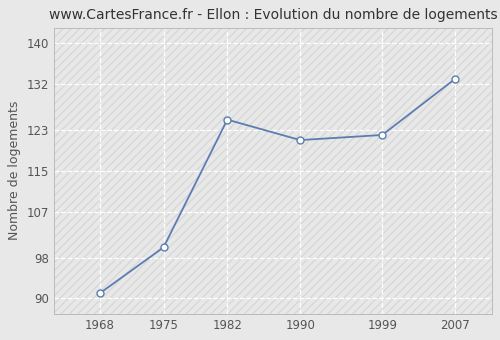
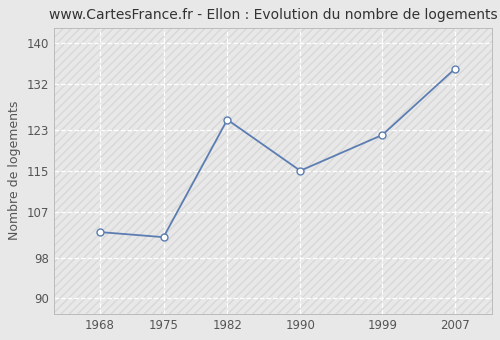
1968: 91 -> 103
1975: 100 -> 102
1990: 121 -> 115
2007: 133 -> 135
